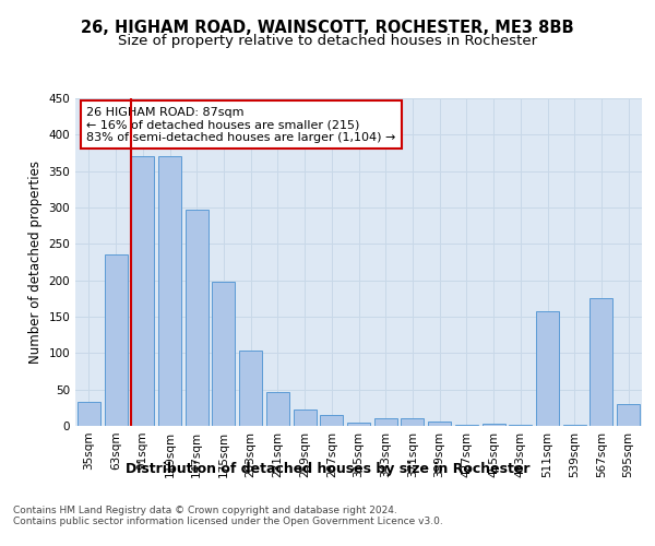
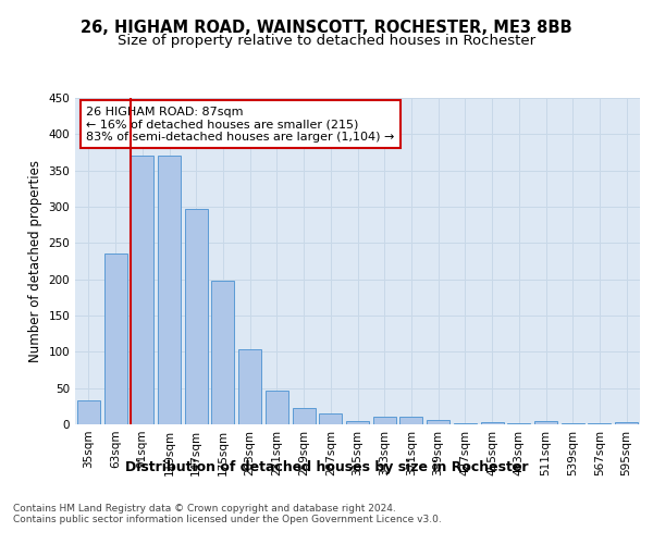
511sqm: 158 -> 4
567sqm: 176 -> 1
595sqm: 30 -> 3
